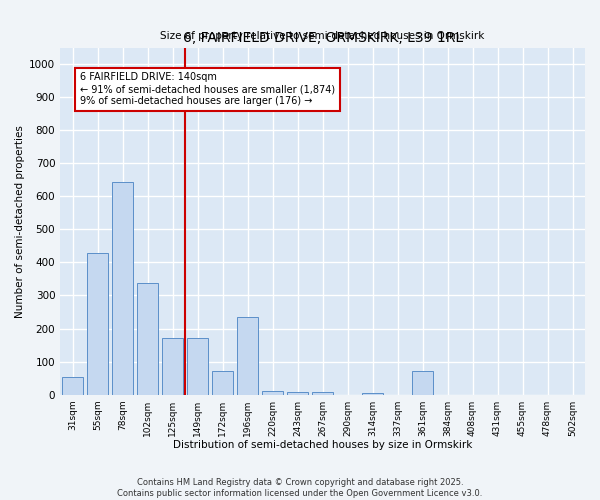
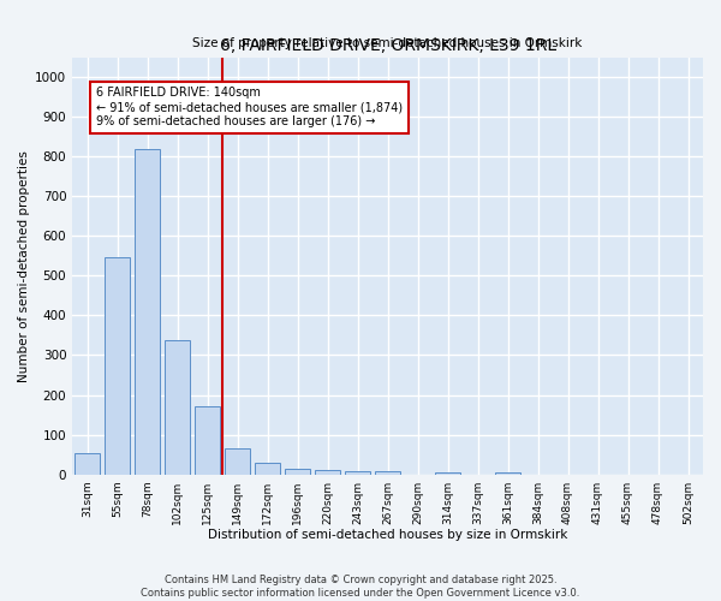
55sqm: 430 -> 548
78sqm: 645 -> 820
149sqm: 170 -> 65
172sqm: 70 -> 28
196sqm: 235 -> 13
361sqm: 70 -> 4
